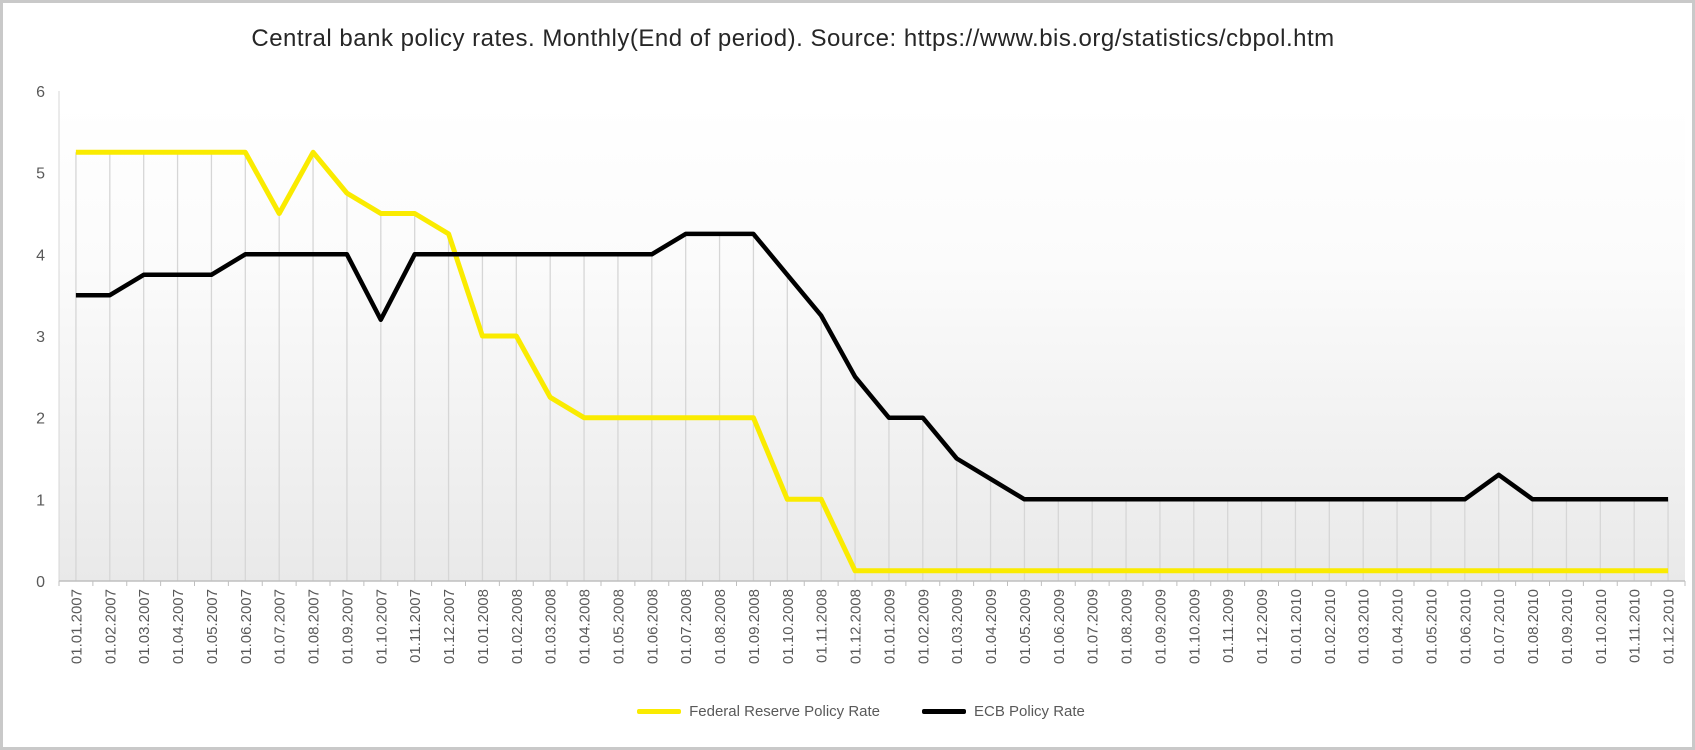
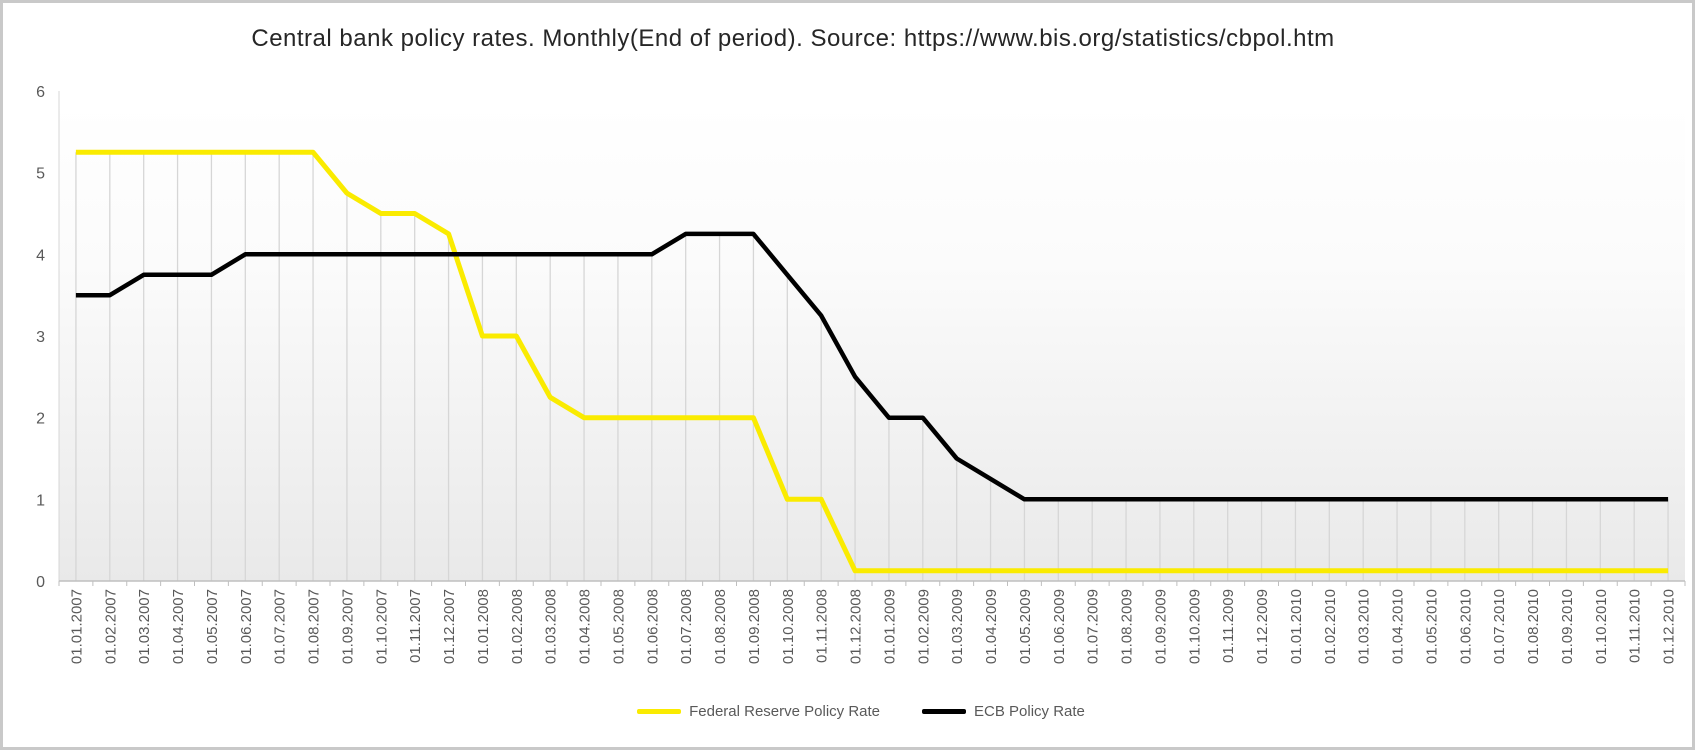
Federal Reserve Policy Rate/01.07.2007: 4.5 -> 5.2
ECB Policy Rate/01.10.2007: 3.2 -> 4.0
ECB Policy Rate/01.07.2010: 1.3 -> 1.0
